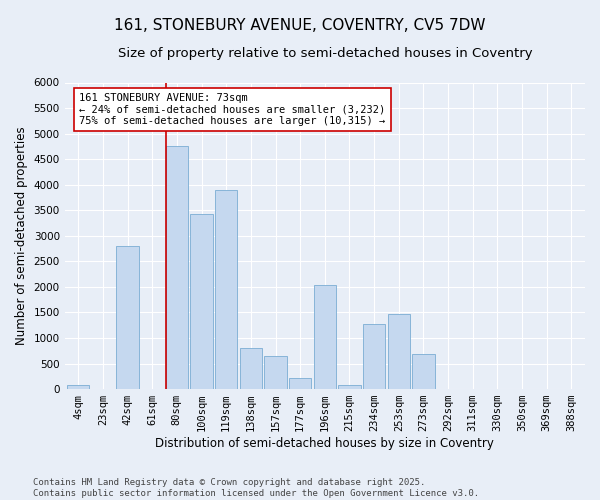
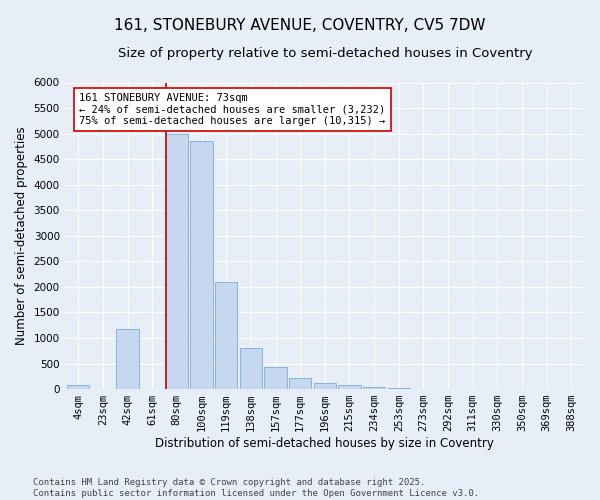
42sqm: 2800 -> 1180
80sqm: 4760 -> 5000
100sqm: 3420 -> 4850
119sqm: 3900 -> 2100
157sqm: 640 -> 420
196sqm: 2040 -> 120
234sqm: 1280 -> 50
253sqm: 1460 -> 20
273sqm: 680 -> 10
